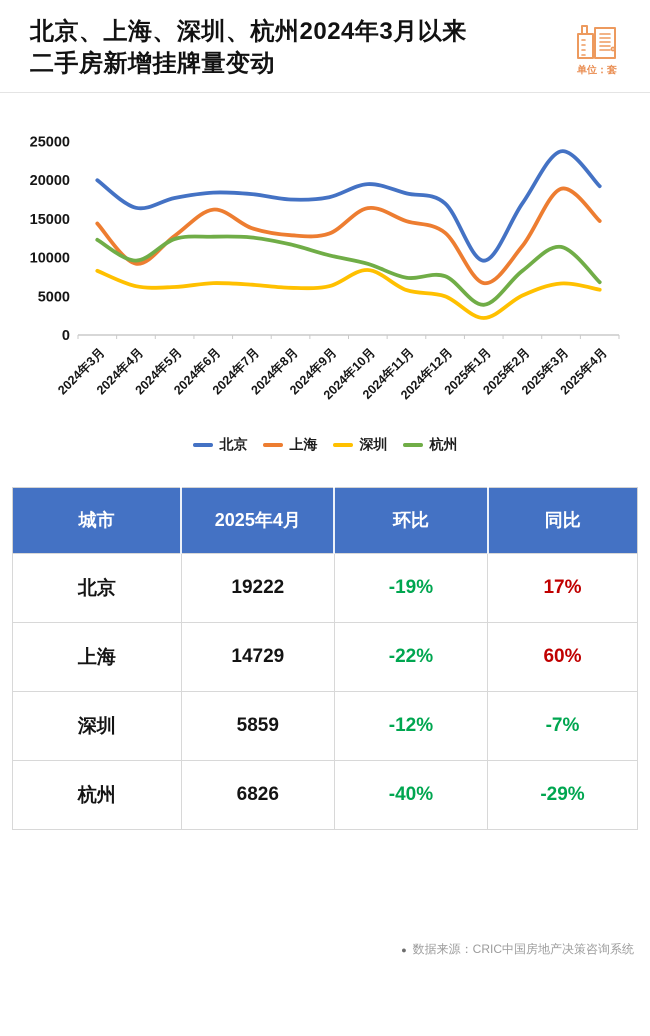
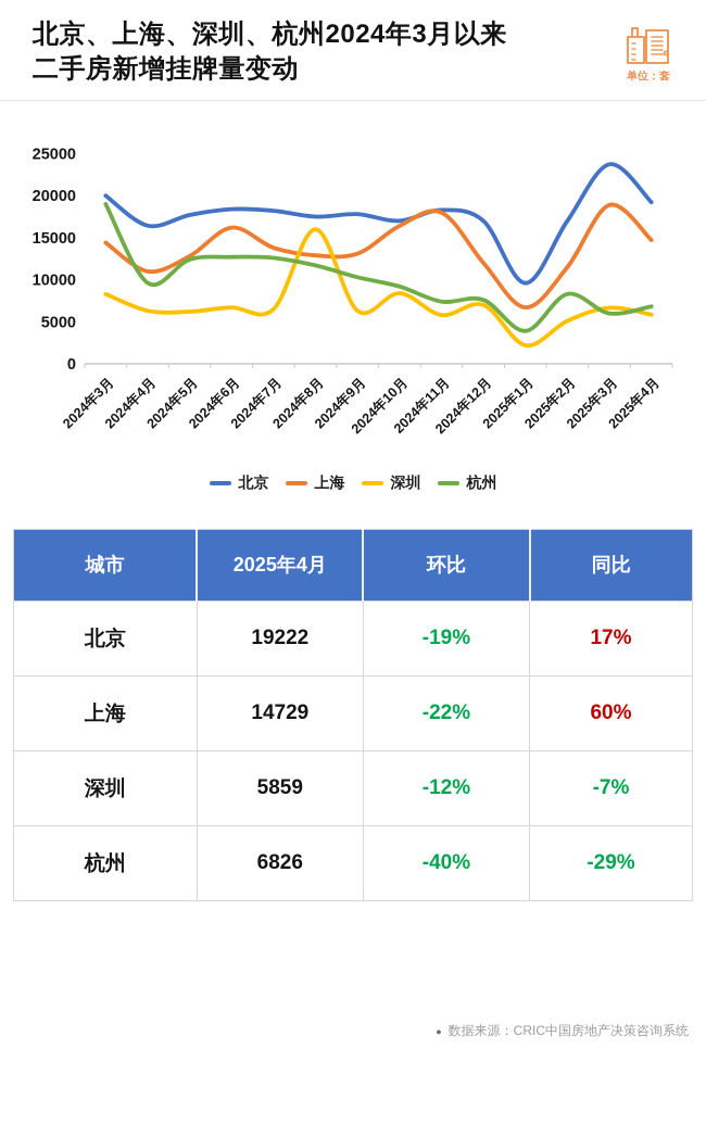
杭州/2024年3月: 12000 -> 19000
上海/2024年4月: 9000 -> 11000
深圳/2024年8月: 6000 -> 16000
北京/2024年10月: 20000 -> 17000
上海/2024年11月: 15000 -> 18000
上海/2024年12月: 13000 -> 12000
深圳/2024年12月: 5000 -> 7000
杭州/2025年3月: 11000 -> 6000
